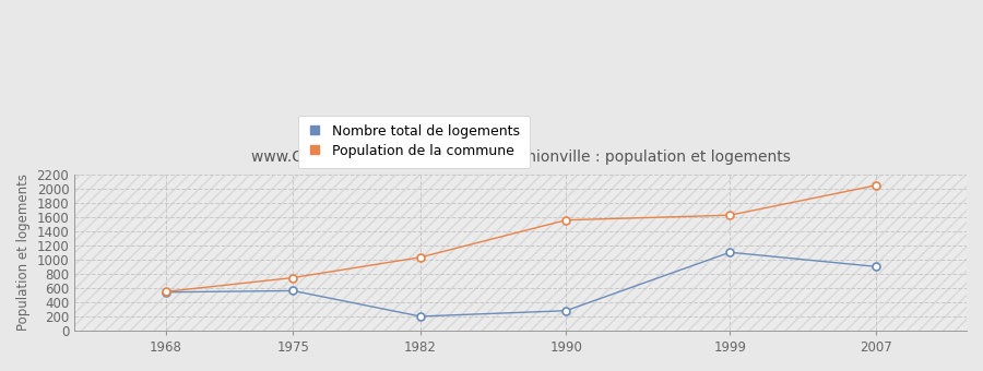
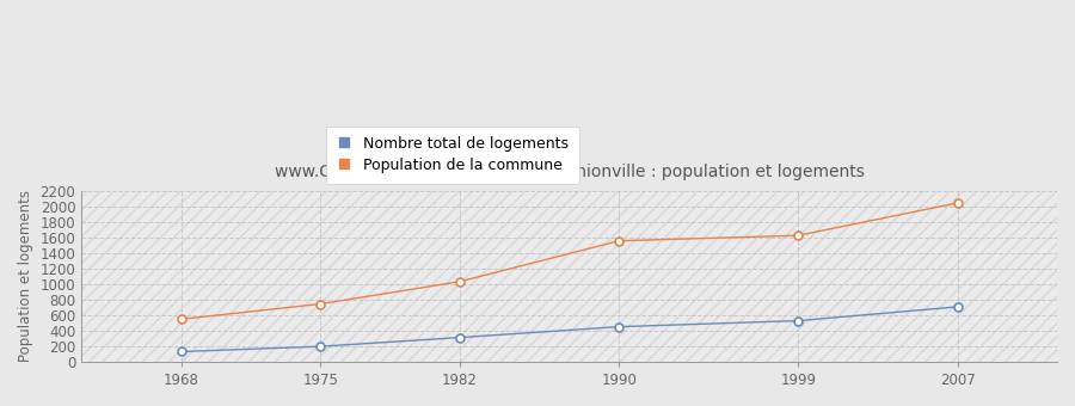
Nombre total de logements/1968: 540 -> 130
Nombre total de logements/1975: 560 -> 200
Nombre total de logements/1982: 200 -> 310
Nombre total de logements/1990: 280 -> 450
Nombre total de logements/1999: 1100 -> 530
Nombre total de logements/2007: 900 -> 710
